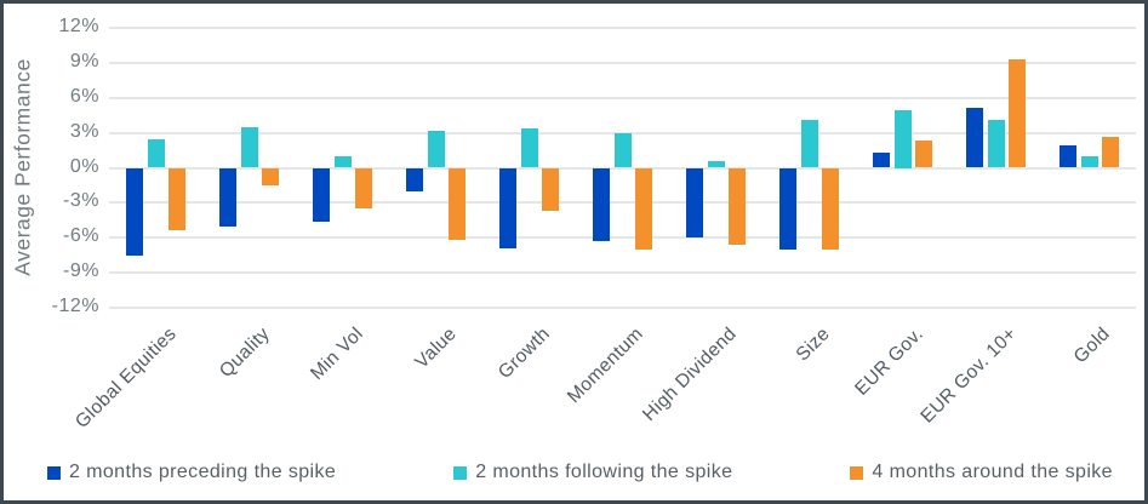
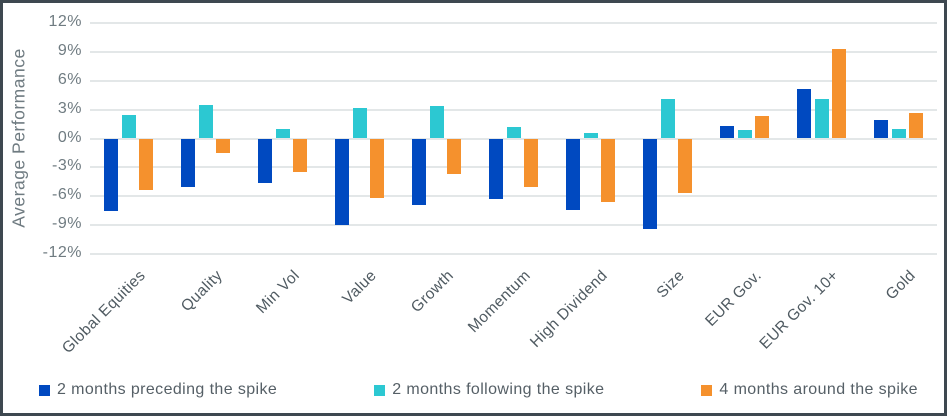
2 months preceding the spike/Value: -2% -> -9%
2 months following the spike/Momentum: 3% -> 1%
4 months around the spike/Momentum: -7% -> -5%
2 months preceding the spike/High Dividend: -6% -> -7%
2 months preceding the spike/Size: -7% -> -9%
4 months around the spike/Size: -7% -> -6%
2 months following the spike/EUR Gov.: 5% -> 1%
